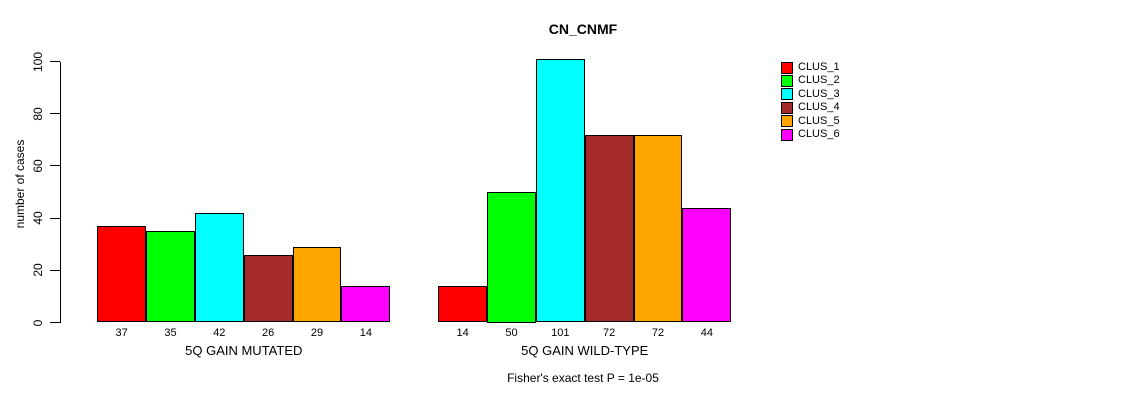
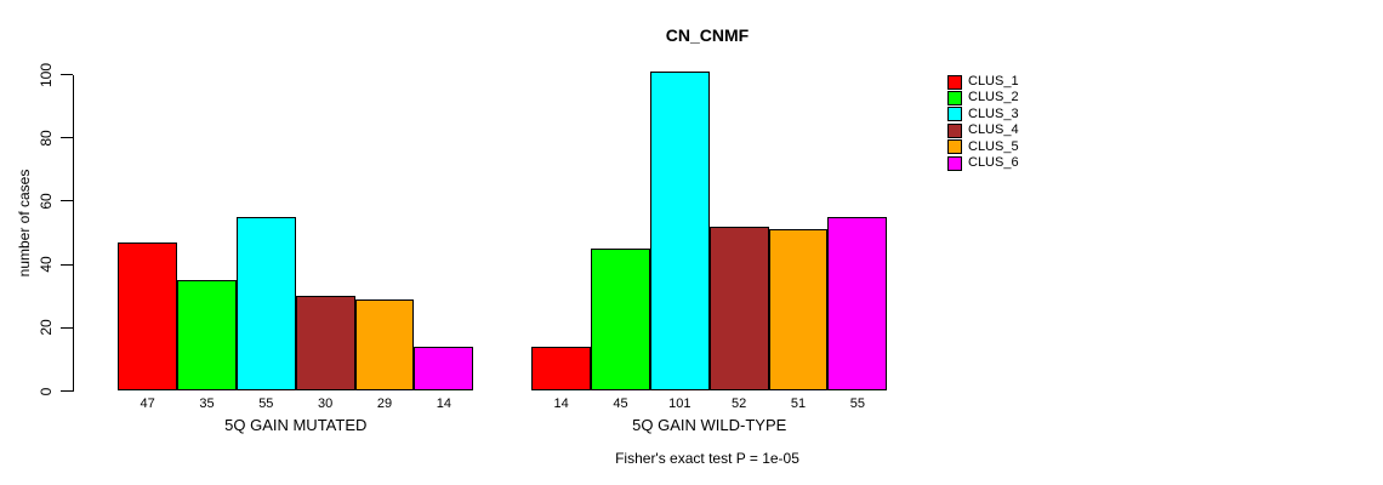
CLUS_1/5Q GAIN MUTATED: 37 -> 47
CLUS_3/5Q GAIN MUTATED: 42 -> 55
CLUS_4/5Q GAIN MUTATED: 26 -> 30
CLUS_2/5Q GAIN WILD-TYPE: 50 -> 45
CLUS_4/5Q GAIN WILD-TYPE: 72 -> 52
CLUS_5/5Q GAIN WILD-TYPE: 72 -> 51
CLUS_6/5Q GAIN WILD-TYPE: 44 -> 55
